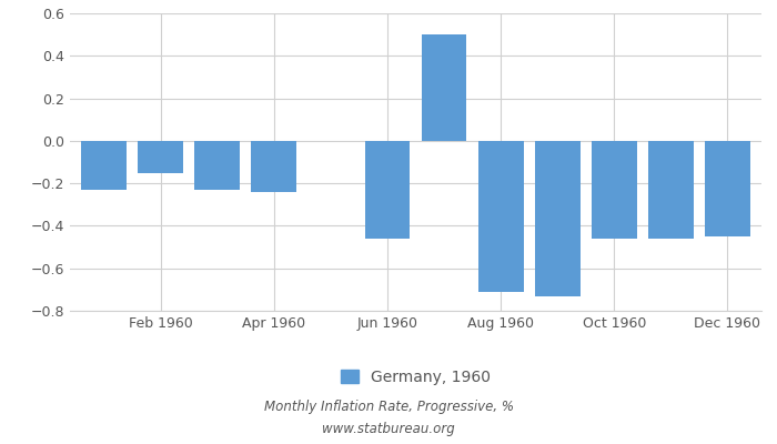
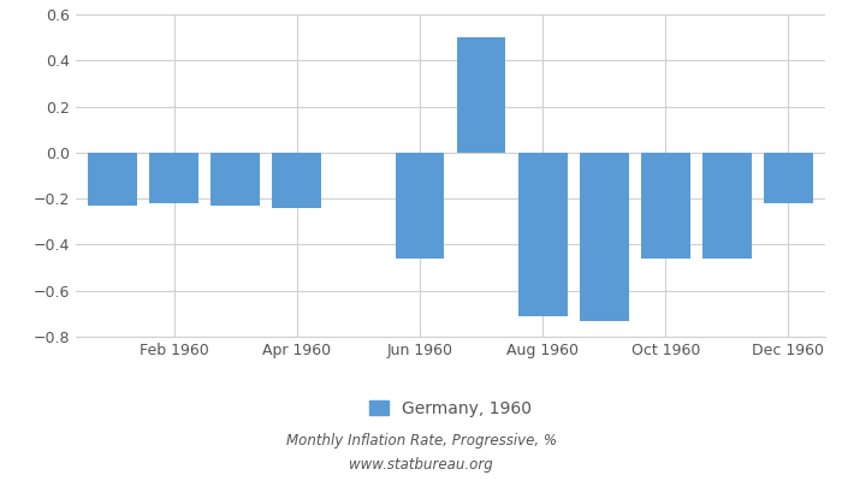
Feb 1960: -0.15 -> -0.22
Dec 1960: -0.45 -> -0.22
